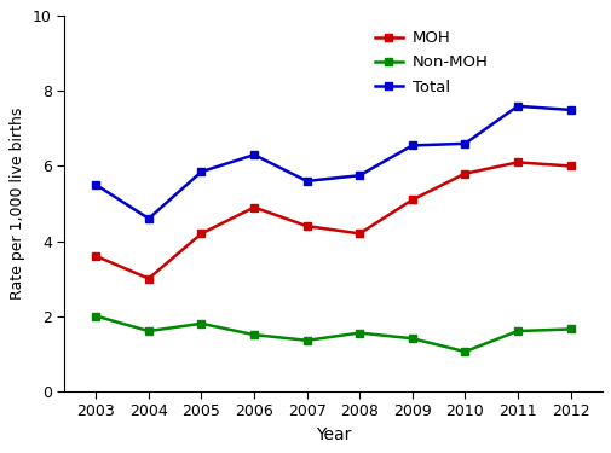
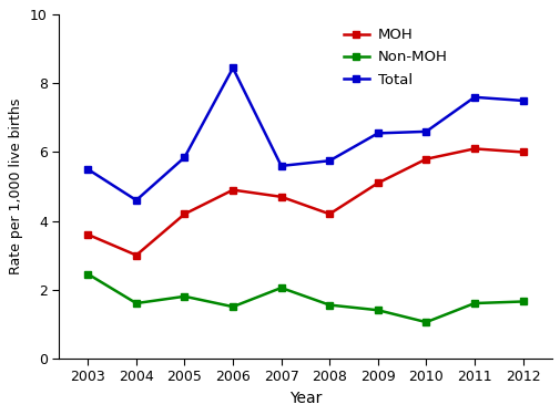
Non-MOH/2003: 2.00 -> 2.45
Total/2006: 6.30 -> 8.45
MOH/2007: 4.4 -> 4.7
Non-MOH/2007: 1.35 -> 2.05
